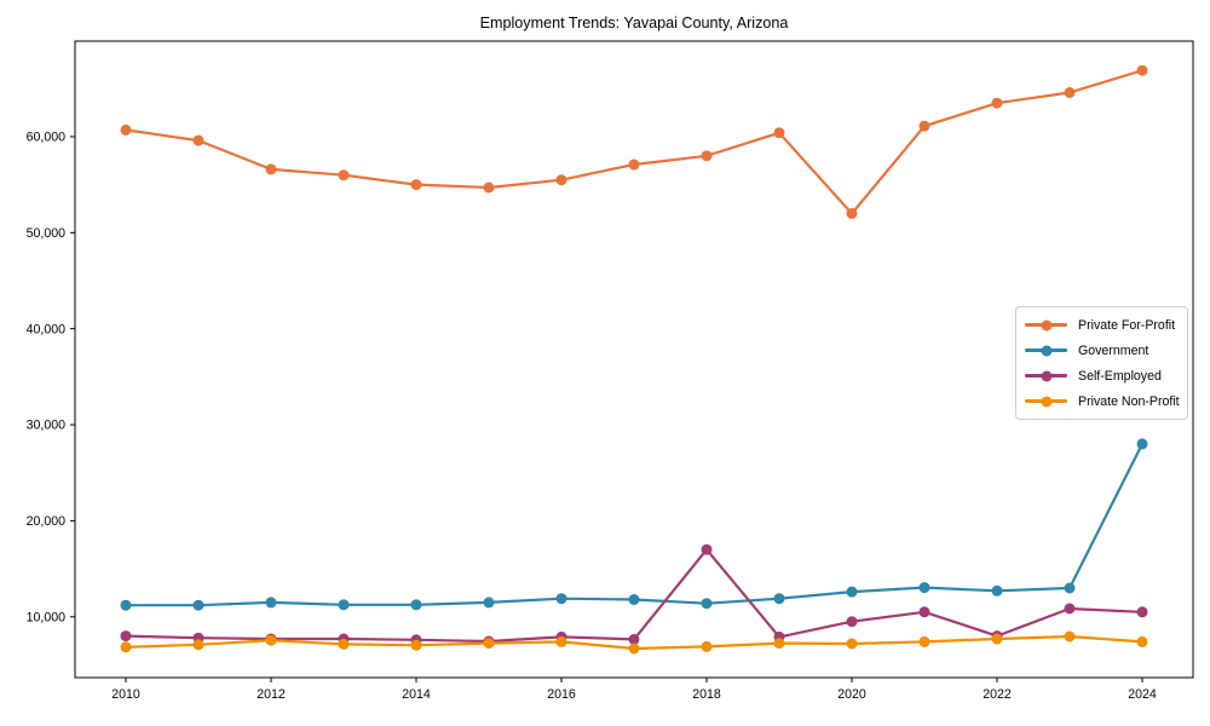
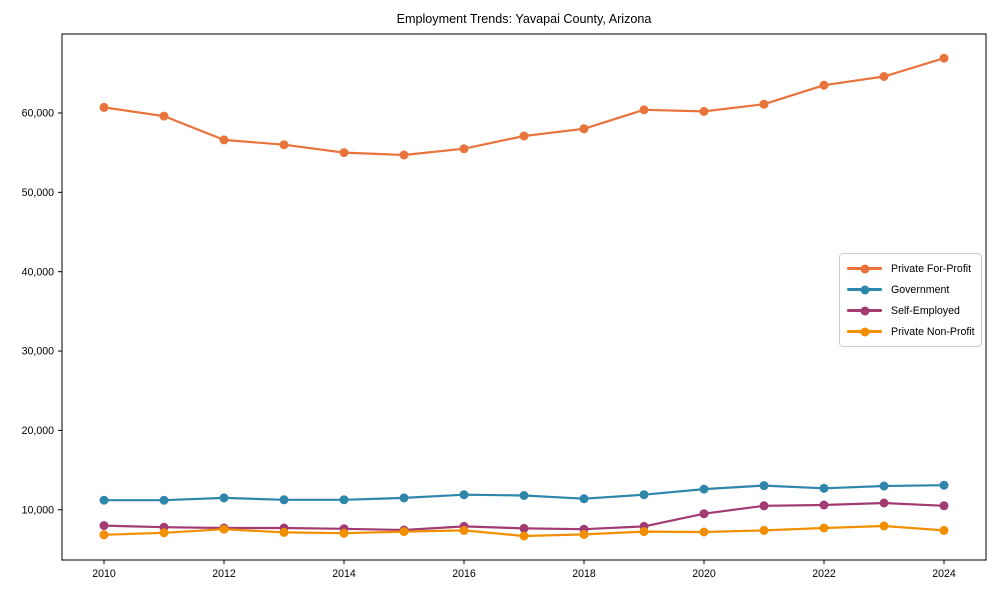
Self-Employed/2018: 17000 -> 8000
Private For-Profit/2020: 52000 -> 60000
Self-Employed/2022: 8000 -> 11000
Government/2024: 28000 -> 13000
